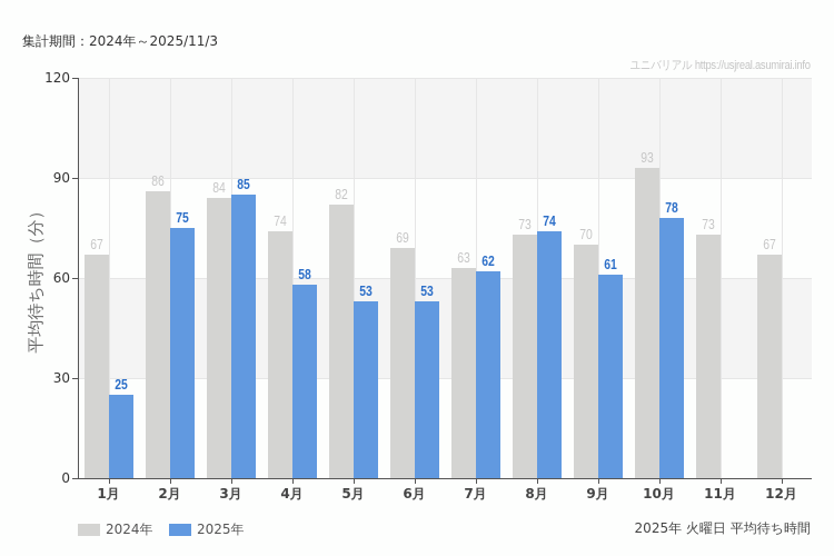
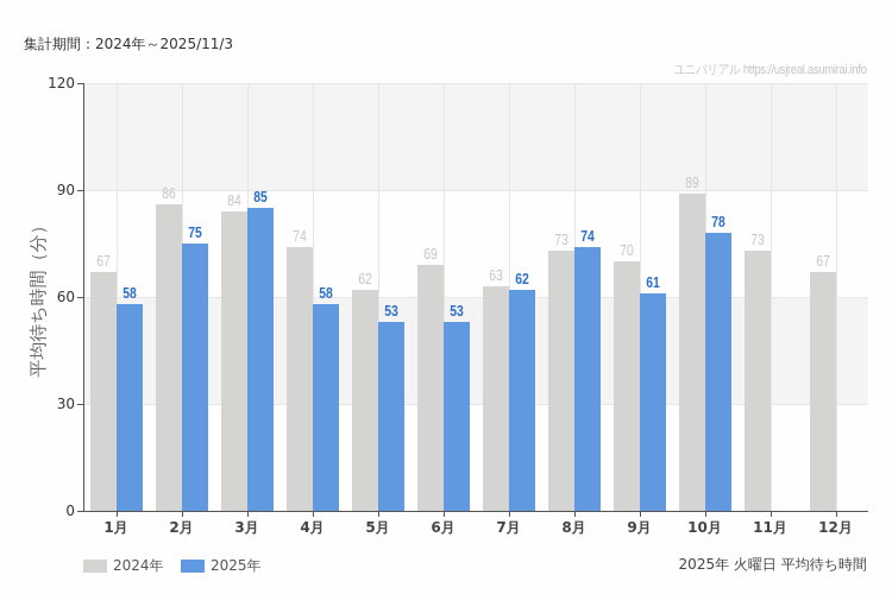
2025年/1月: 25 -> 58
2024年/5月: 82 -> 62
2024年/10月: 93 -> 89
